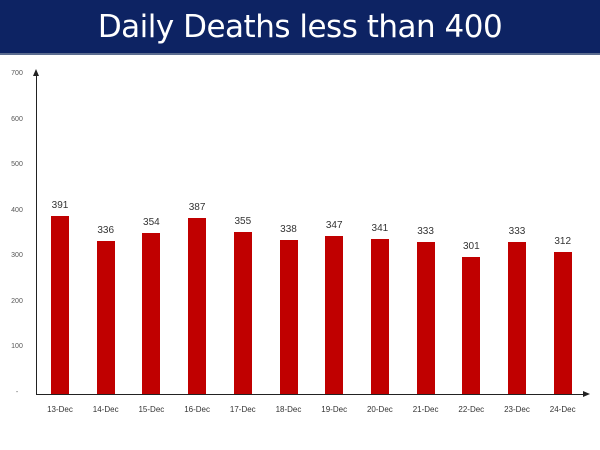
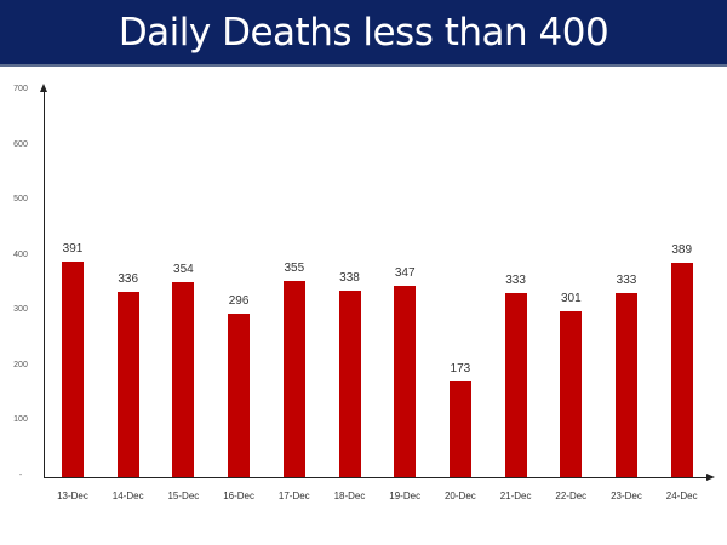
16-Dec: 387 -> 296
20-Dec: 341 -> 173
24-Dec: 312 -> 389
